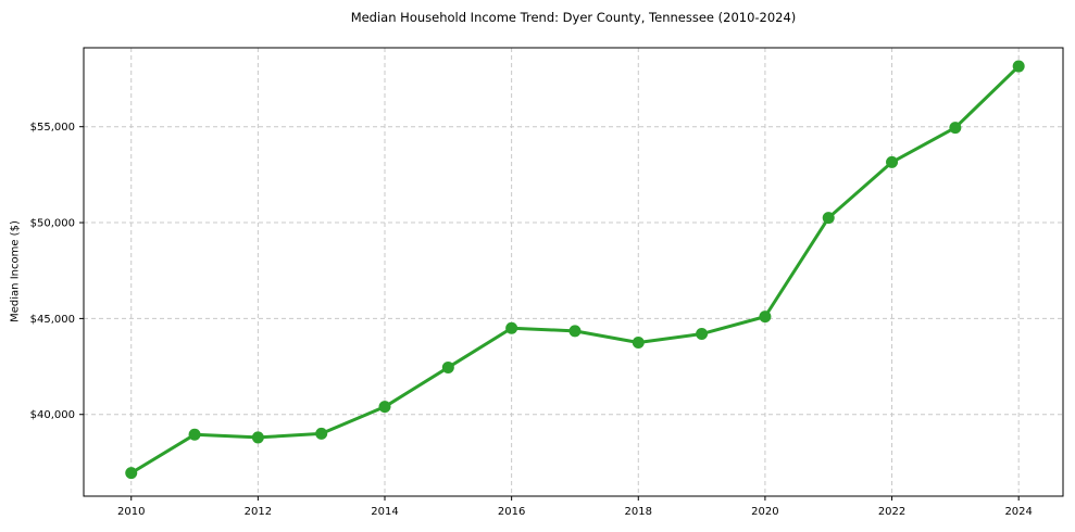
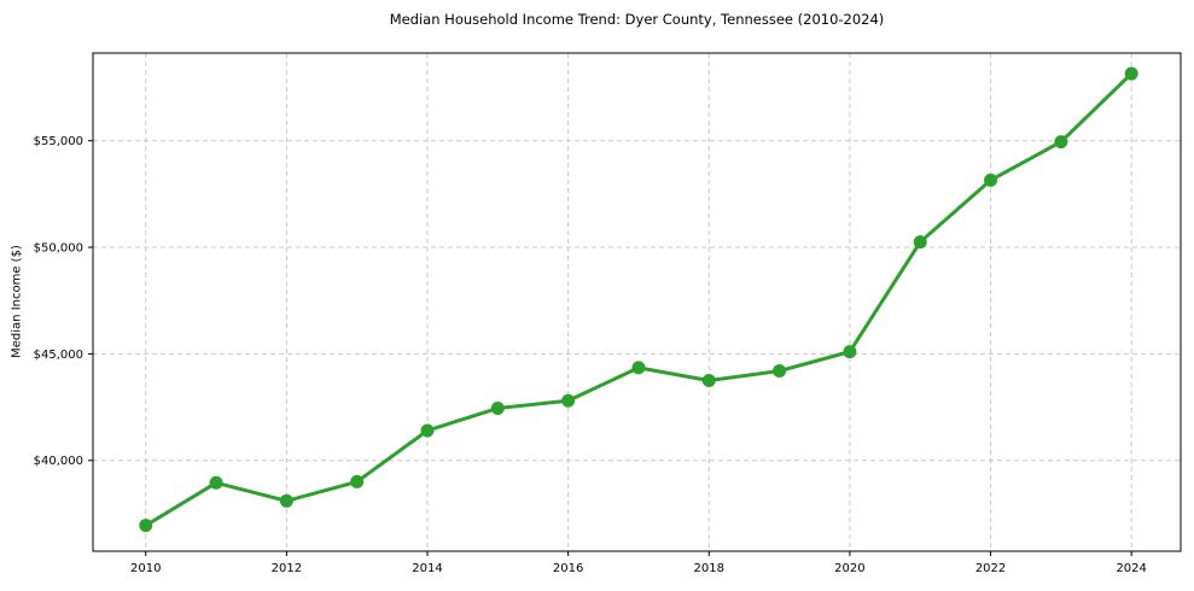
2012: $38800 -> $38100
2014: $40400 -> $41400
2016: $44500 -> $42800
